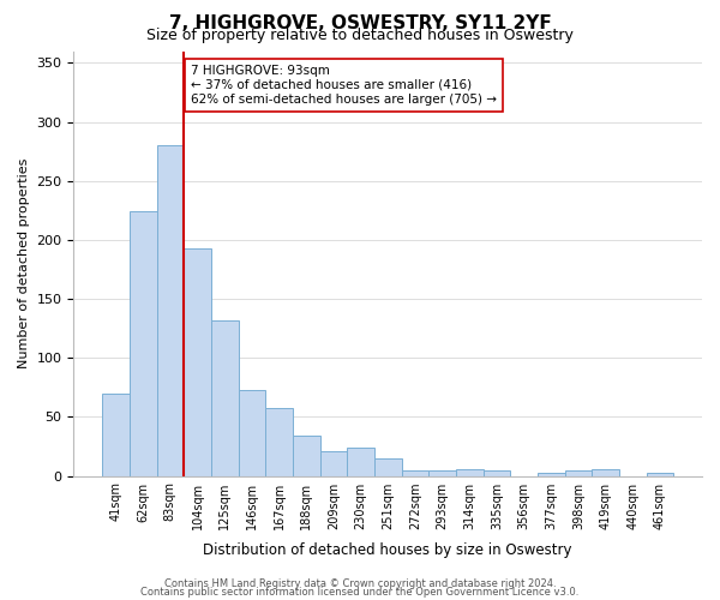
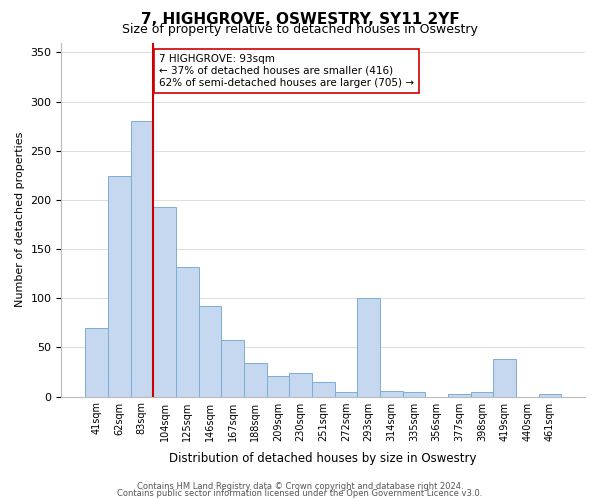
146sqm: 73 -> 92
293sqm: 5 -> 100
419sqm: 6 -> 38
